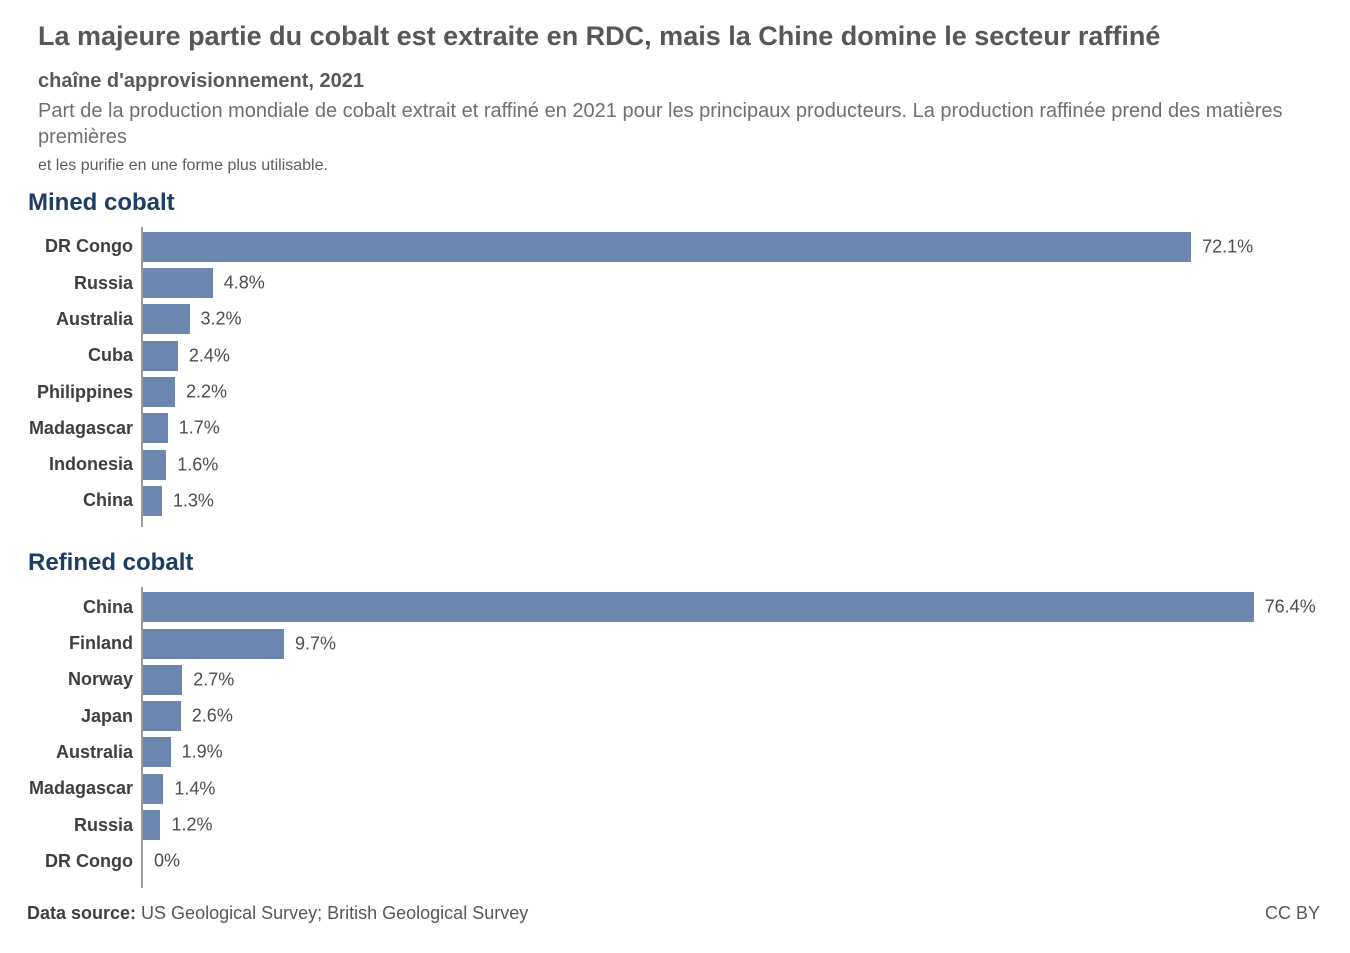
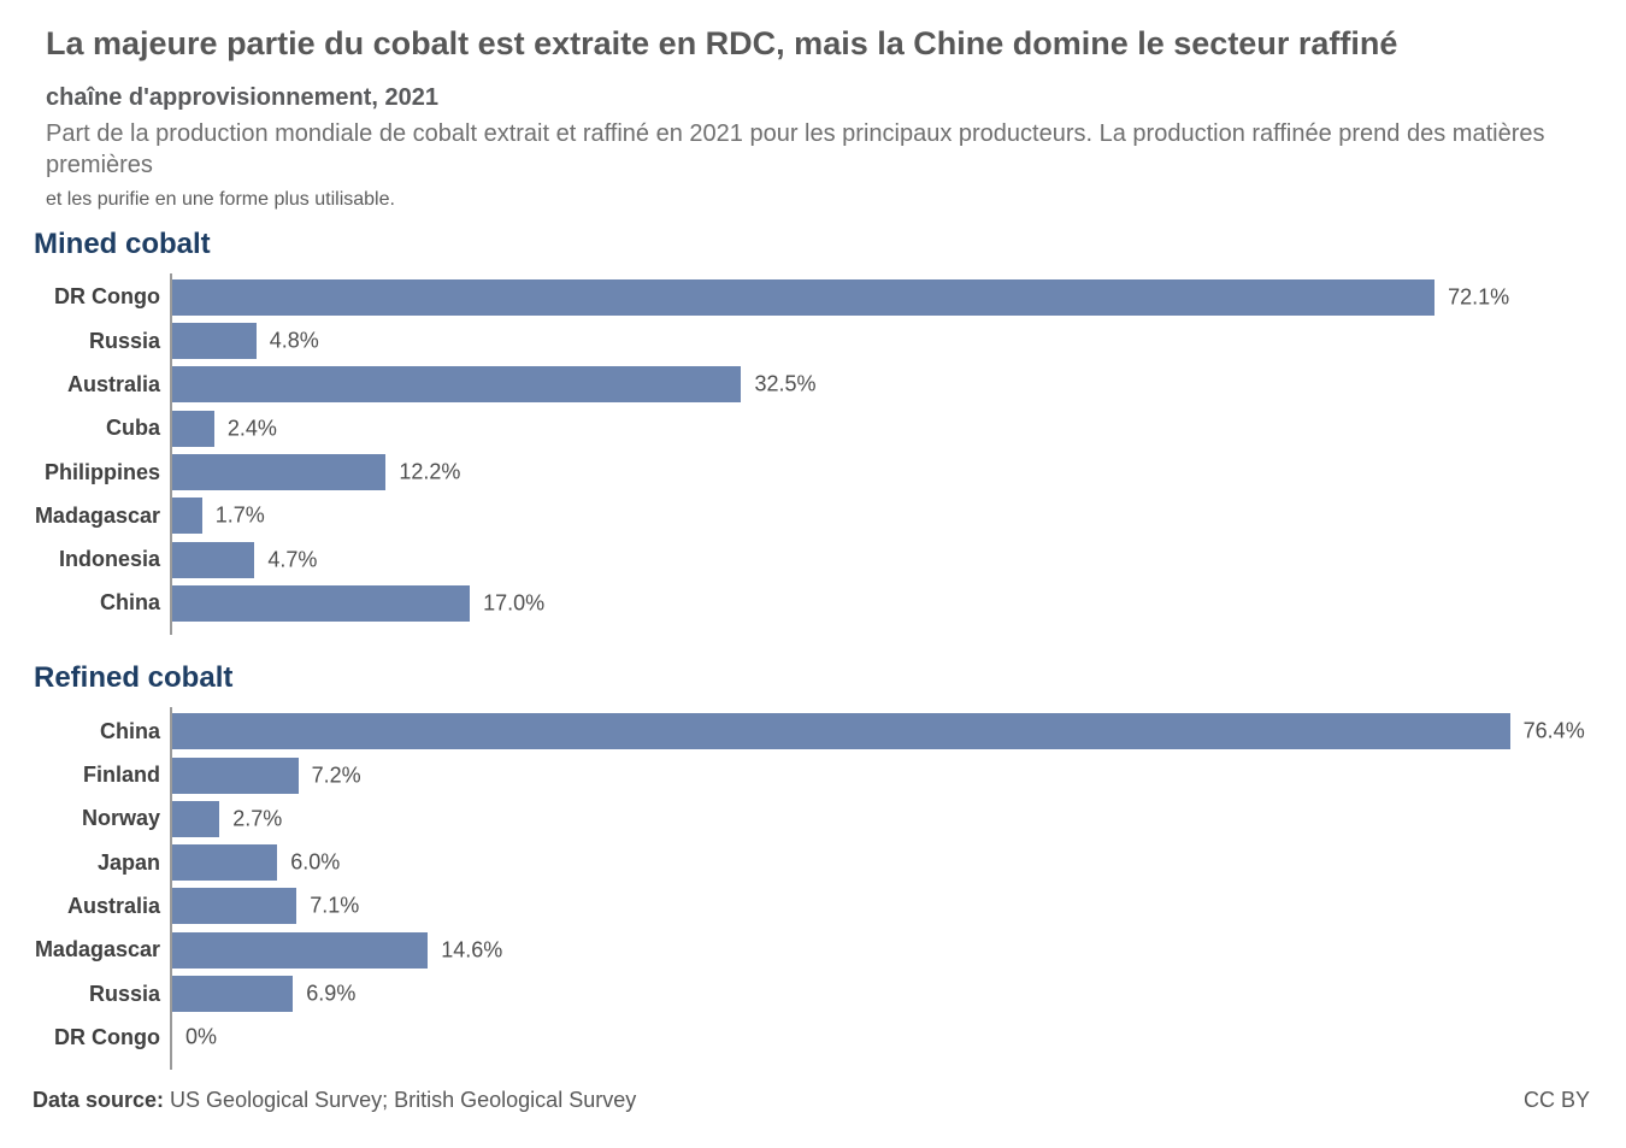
Mined cobalt/Australia: 3.2% -> 32.5%
Mined cobalt/Philippines: 2.2% -> 12.2%
Mined cobalt/Indonesia: 1.6% -> 4.7%
Mined cobalt/China: 1.3% -> 17.0%
Refined cobalt/Finland: 9.7% -> 7.2%
Refined cobalt/Japan: 2.6% -> 6.0%
Refined cobalt/Australia: 1.9% -> 7.1%
Refined cobalt/Madagascar: 1.4% -> 14.6%
Refined cobalt/Russia: 1.2% -> 6.9%
